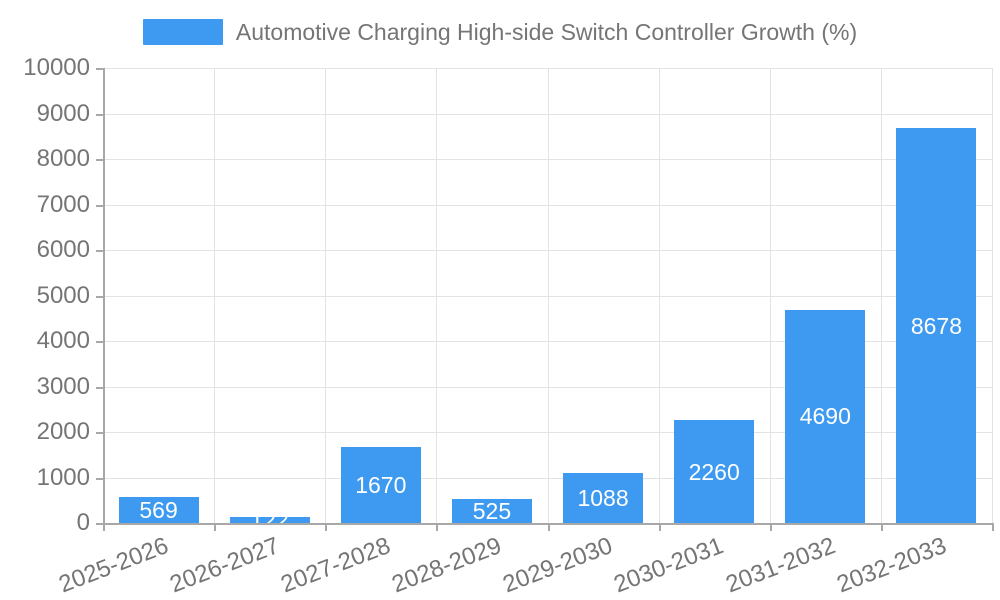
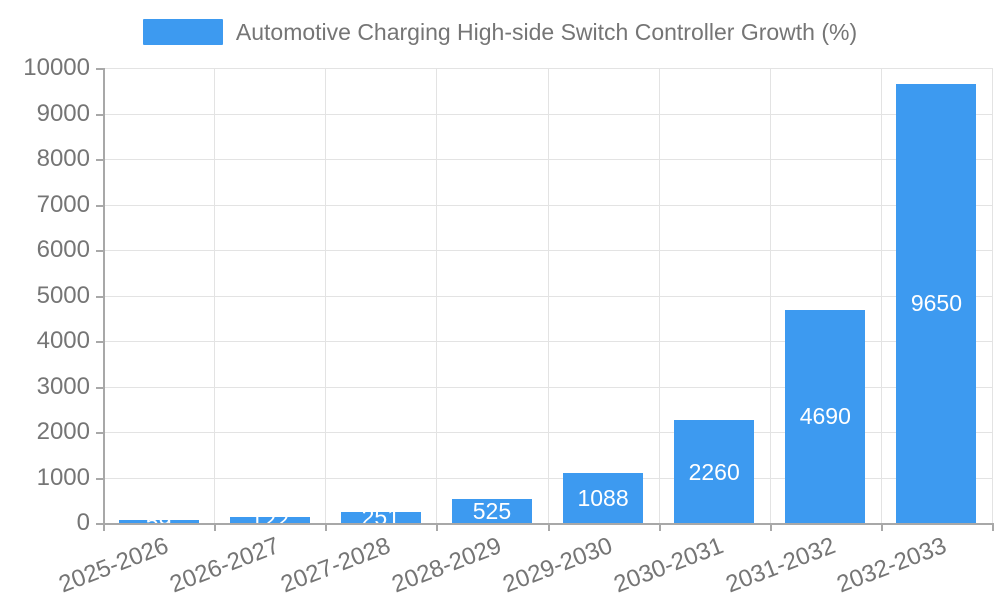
2025-2026: 569 -> 59
2027-2028: 1670 -> 251
2032-2033: 8678 -> 9650
